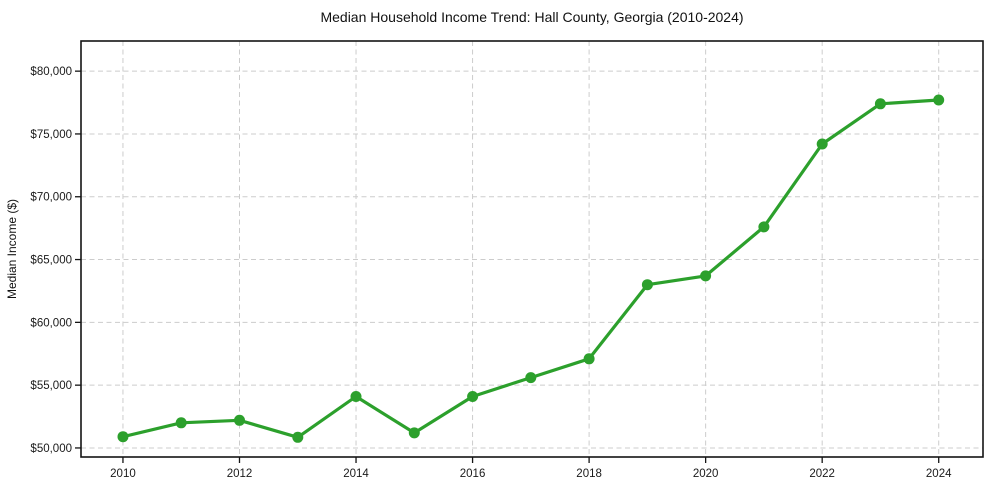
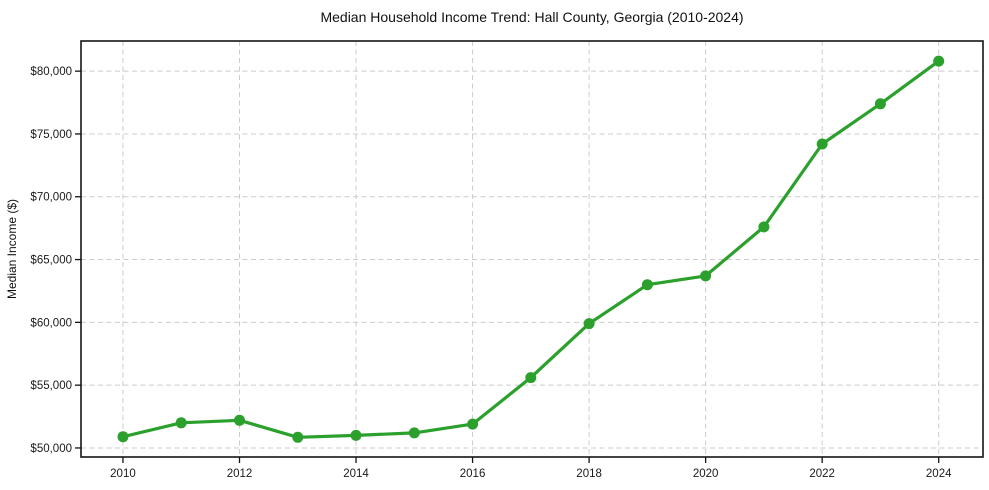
2014: $54100 -> $51000
2016: $54100 -> $51900
2018: $57100 -> $59900
2024: $77700 -> $80800
